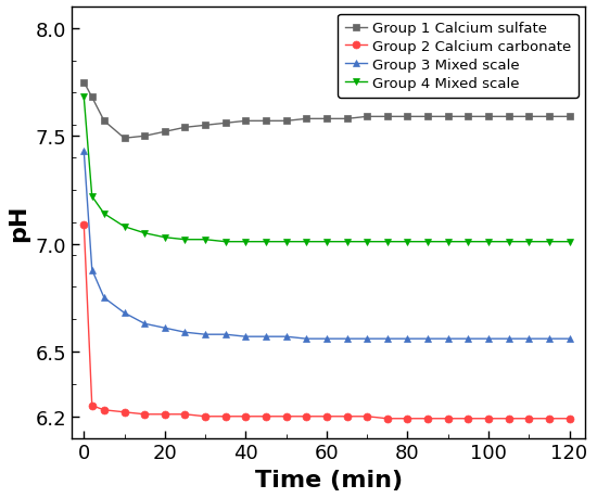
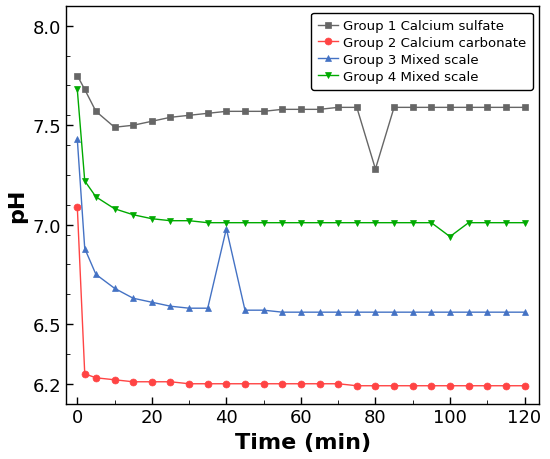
Group 3 Mixed scale/40: 6.57 -> 6.98
Group 1 Calcium sulfate/80: 7.59 -> 7.28
Group 4 Mixed scale/100: 7.01 -> 6.94
